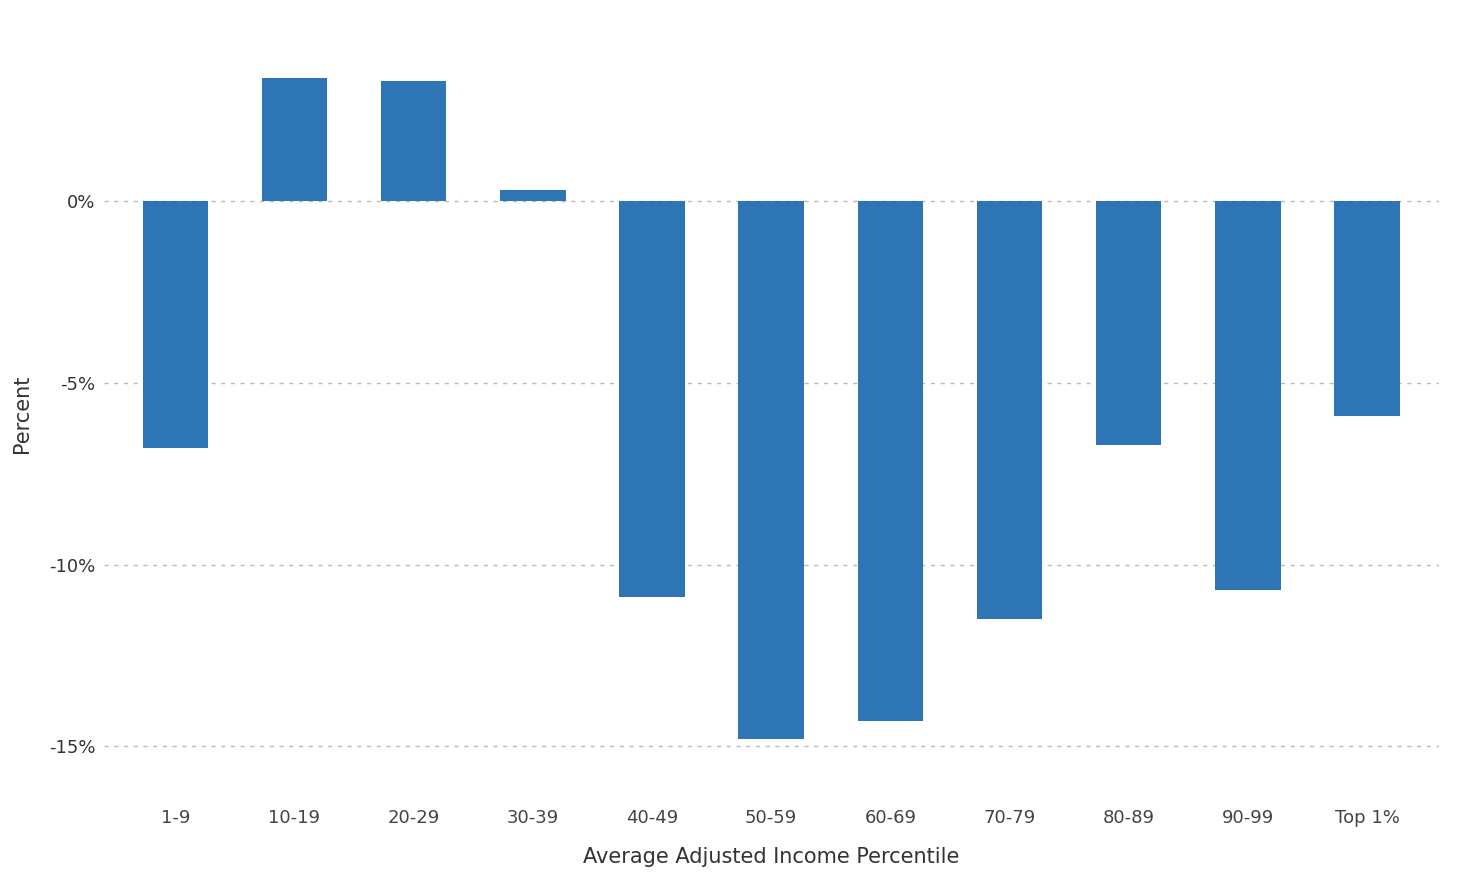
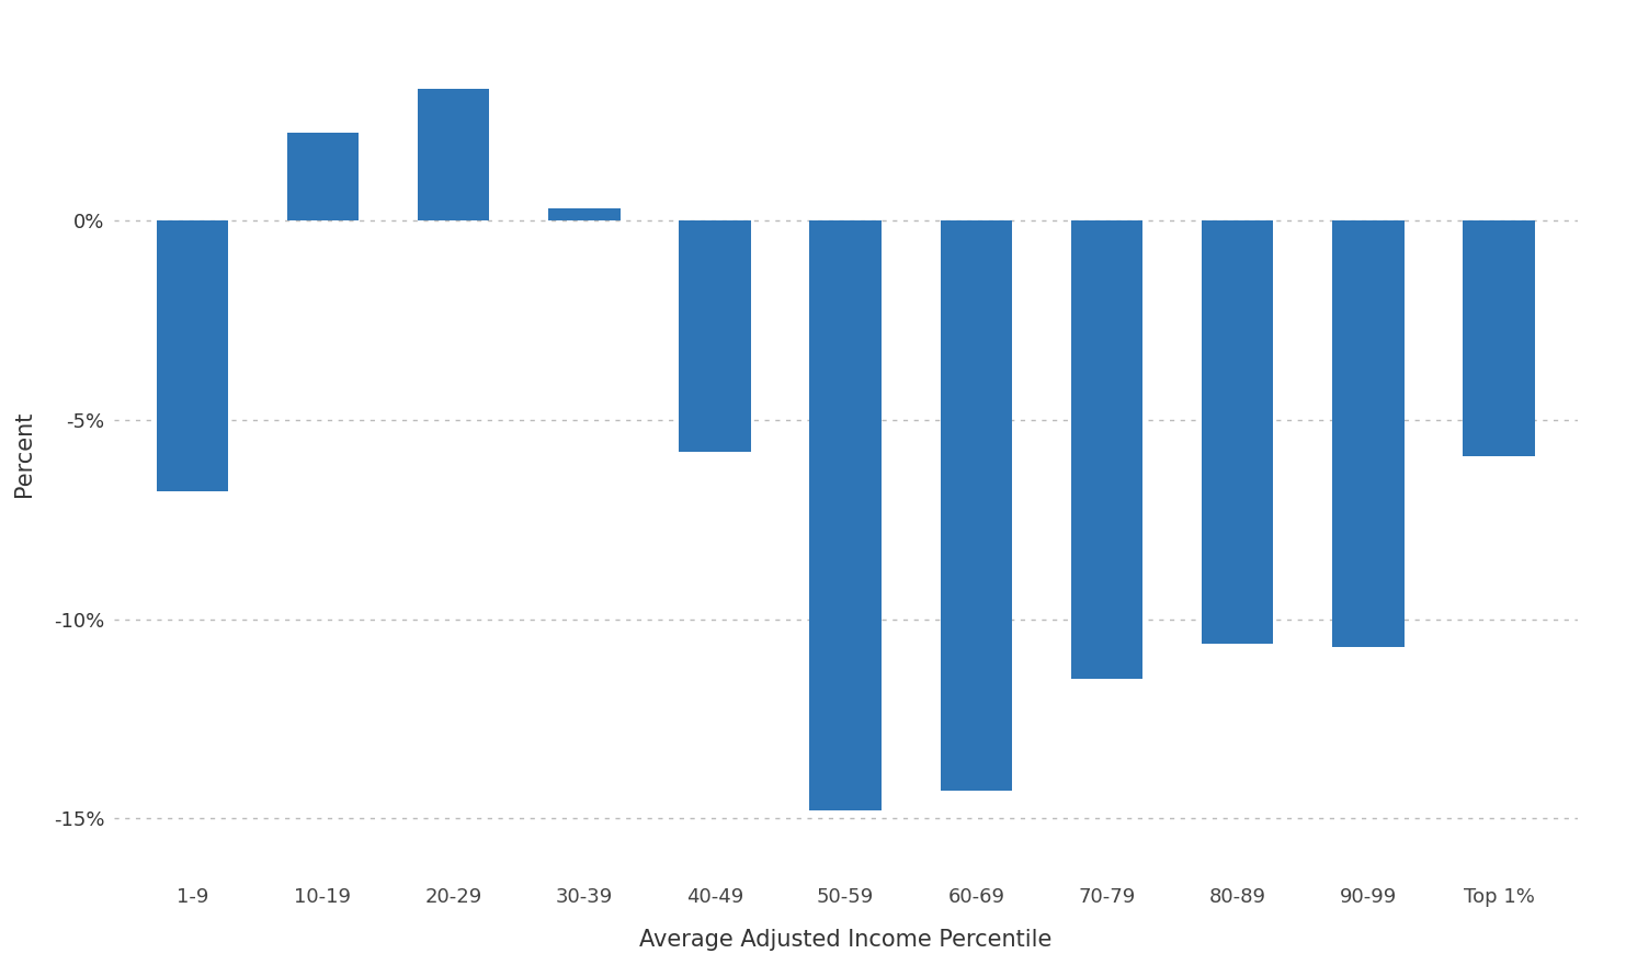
10-19: 3.4% -> 2.2%
40-49: -10.9% -> -5.8%
80-89: -6.7% -> -10.6%
